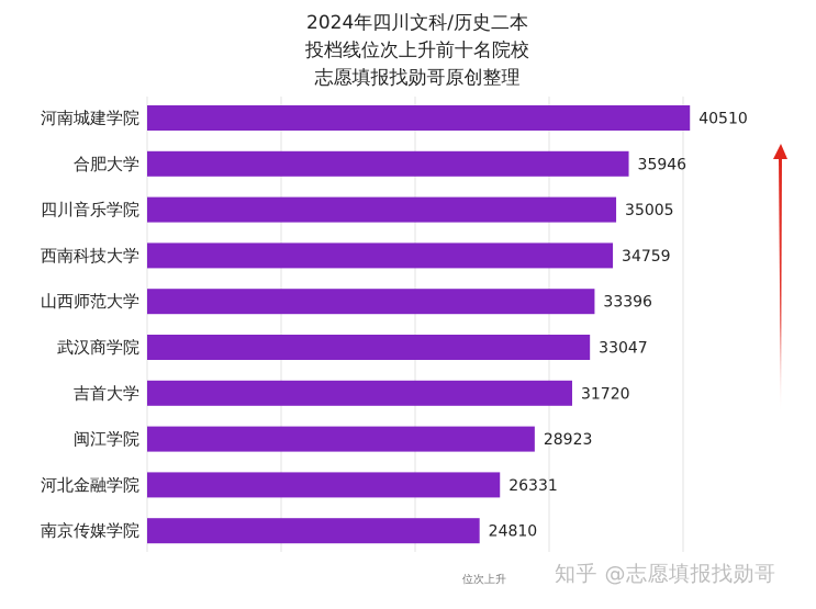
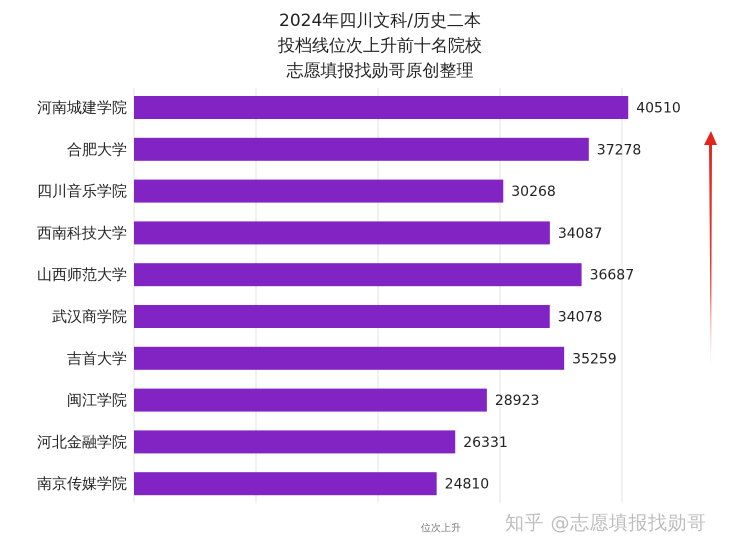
合肥大学: 35946 -> 37278
四川音乐学院: 35005 -> 30268
西南科技大学: 34759 -> 34087
山西师范大学: 33396 -> 36687
武汉商学院: 33047 -> 34078
吉首大学: 31720 -> 35259
